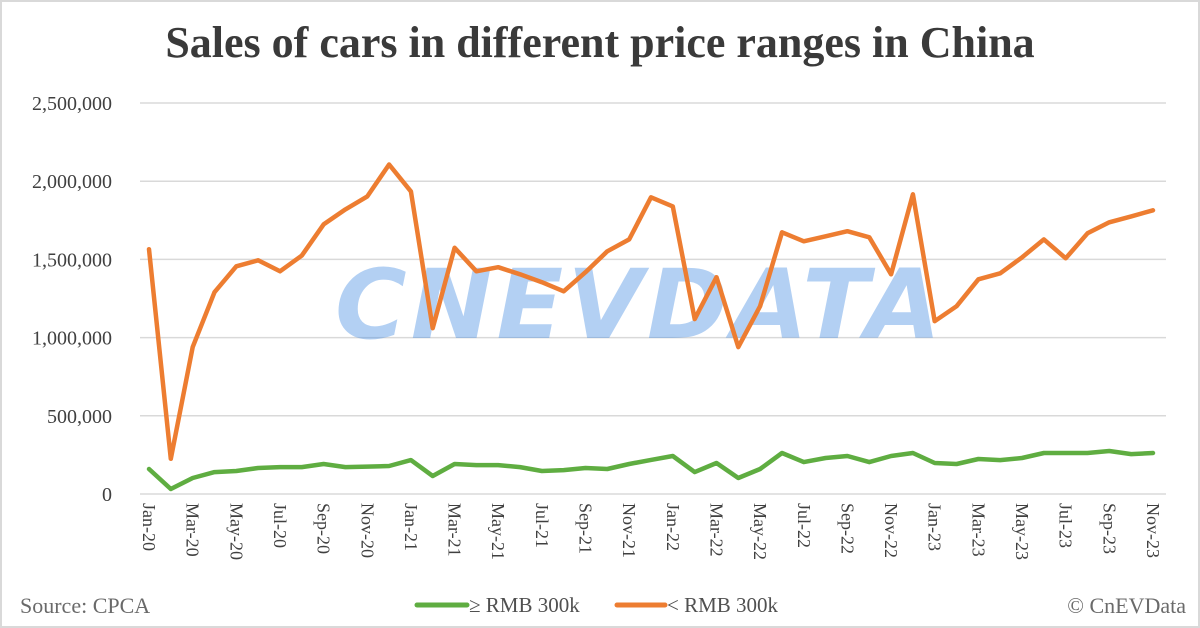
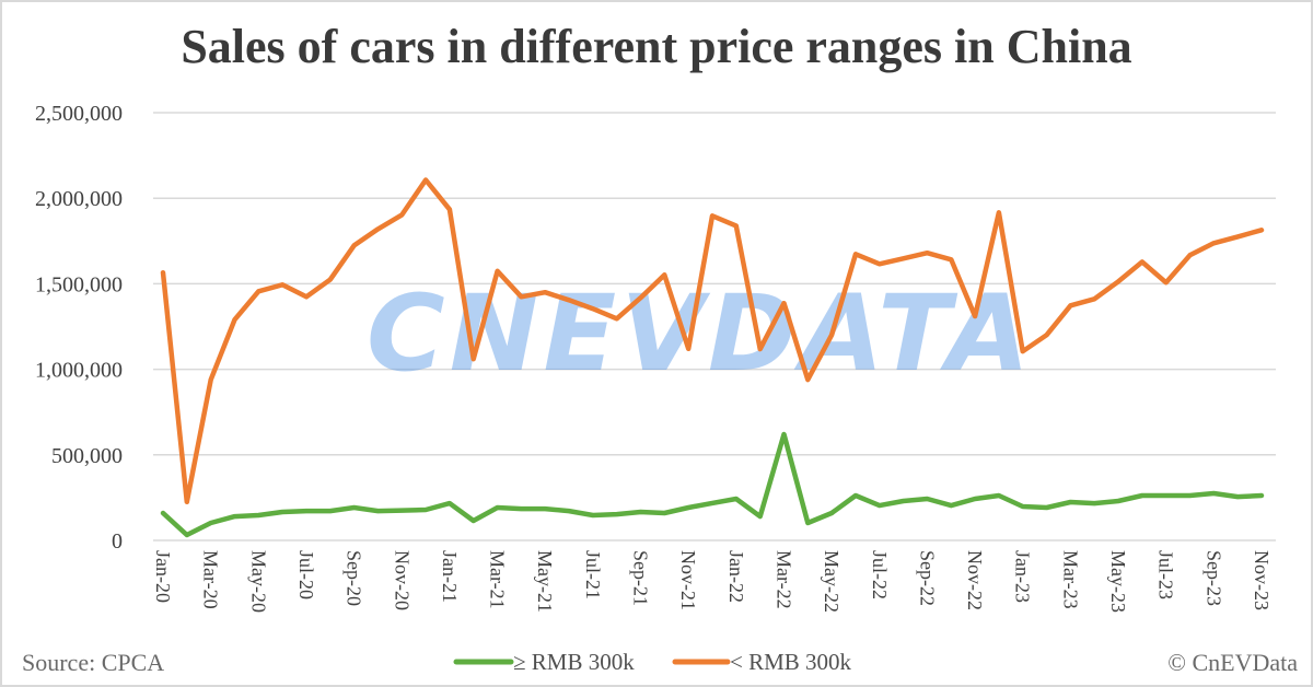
< RMB 300k/Nov-21: 1630000 -> 1120000
≥ RMB 300k/Mar-22: 200000 -> 620000
< RMB 300k/Nov-22: 1400000 -> 1310000
